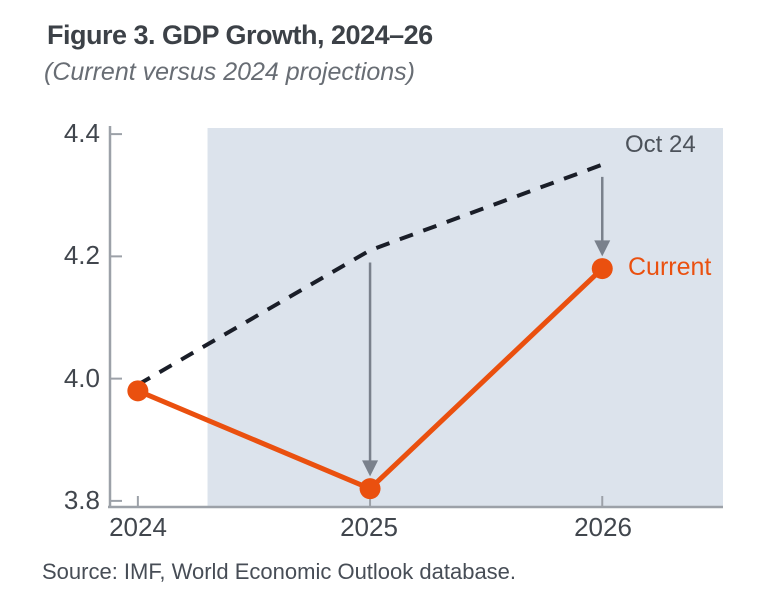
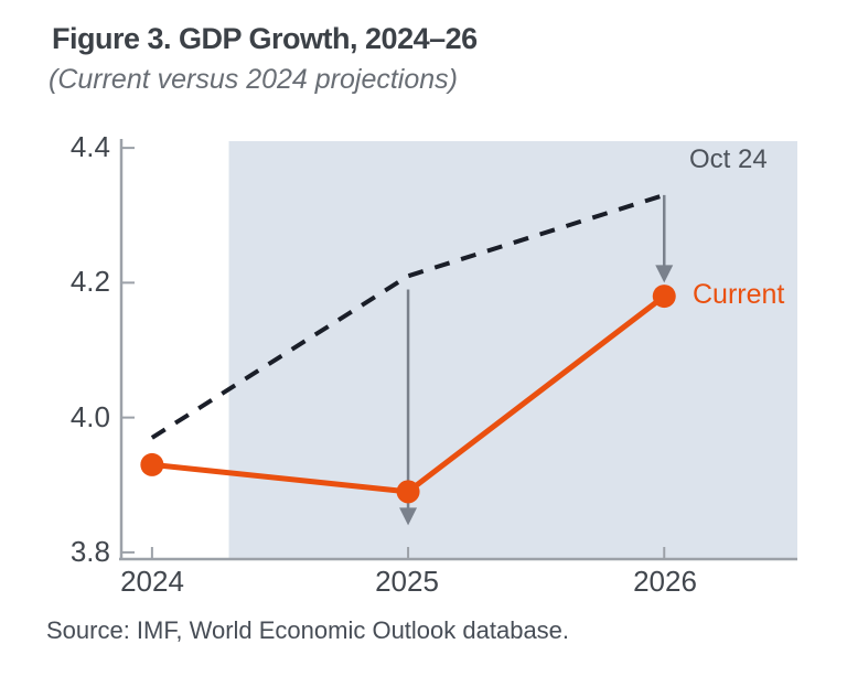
Oct 24/2024: 3.99 -> 3.97
Current/2024: 3.98 -> 3.93
Current/2025: 3.82 -> 3.89
Oct 24/2026: 4.35 -> 4.33
